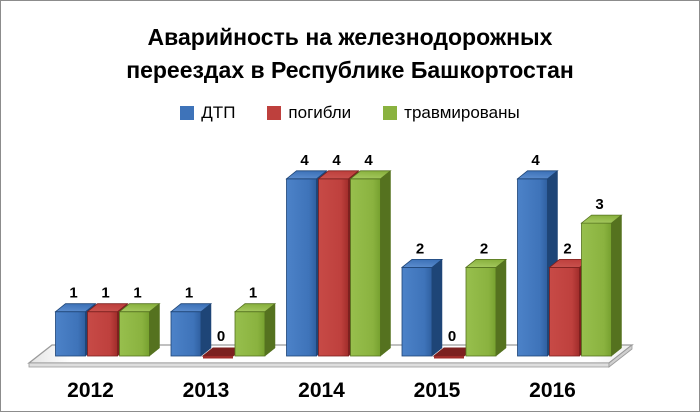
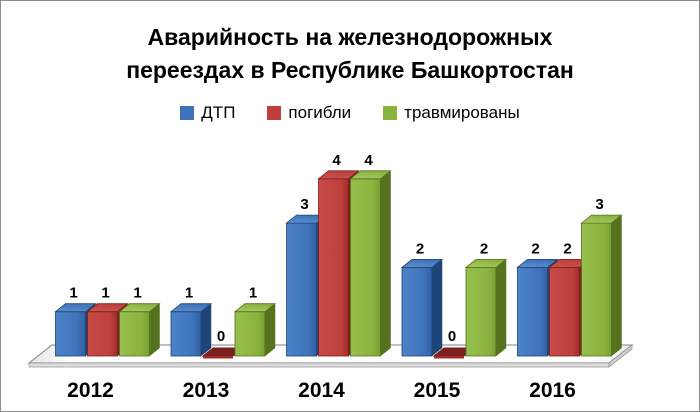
ДТП/2014: 4 -> 3
ДТП/2016: 4 -> 2
